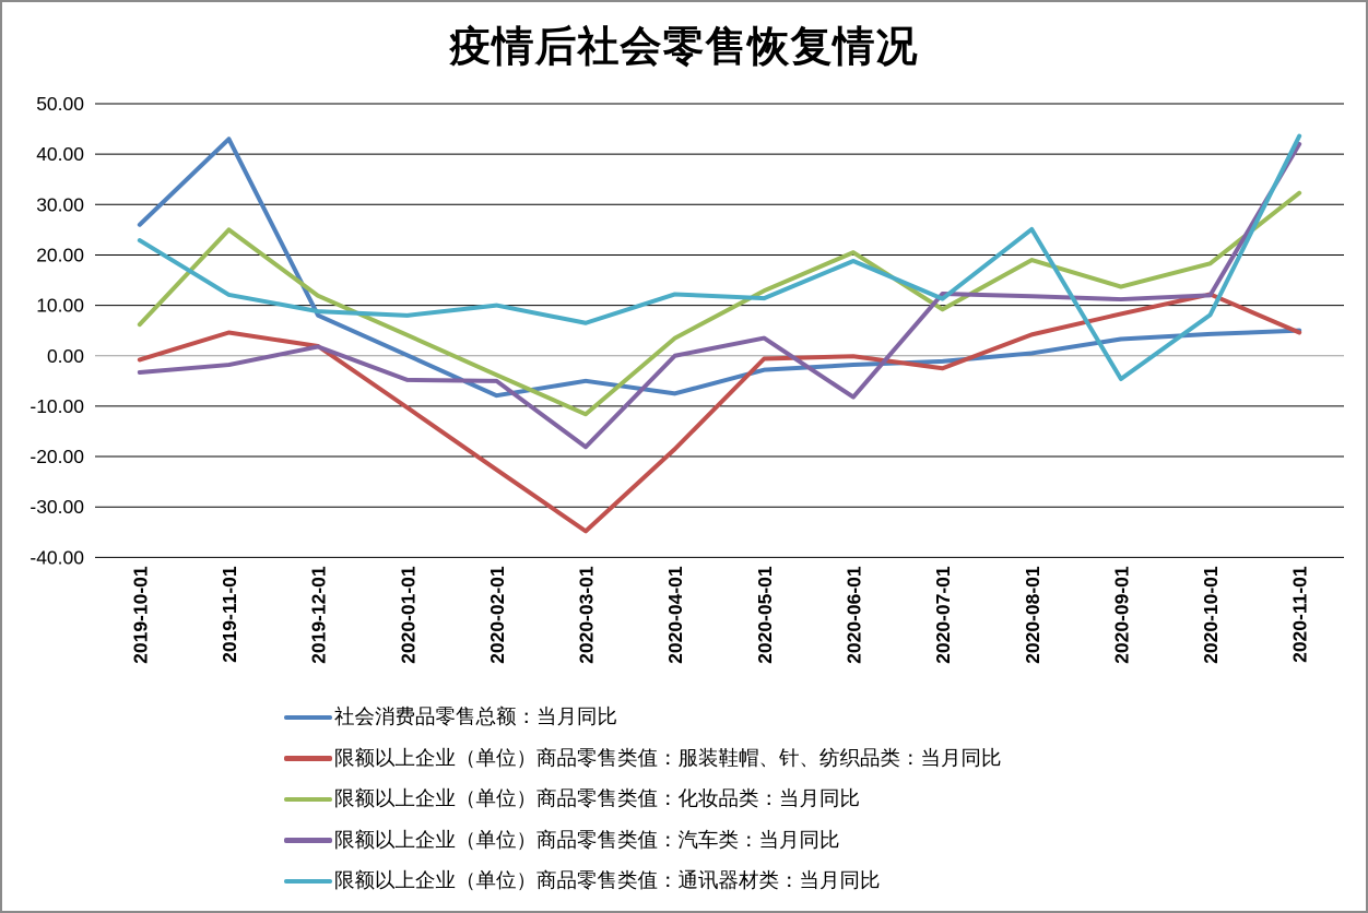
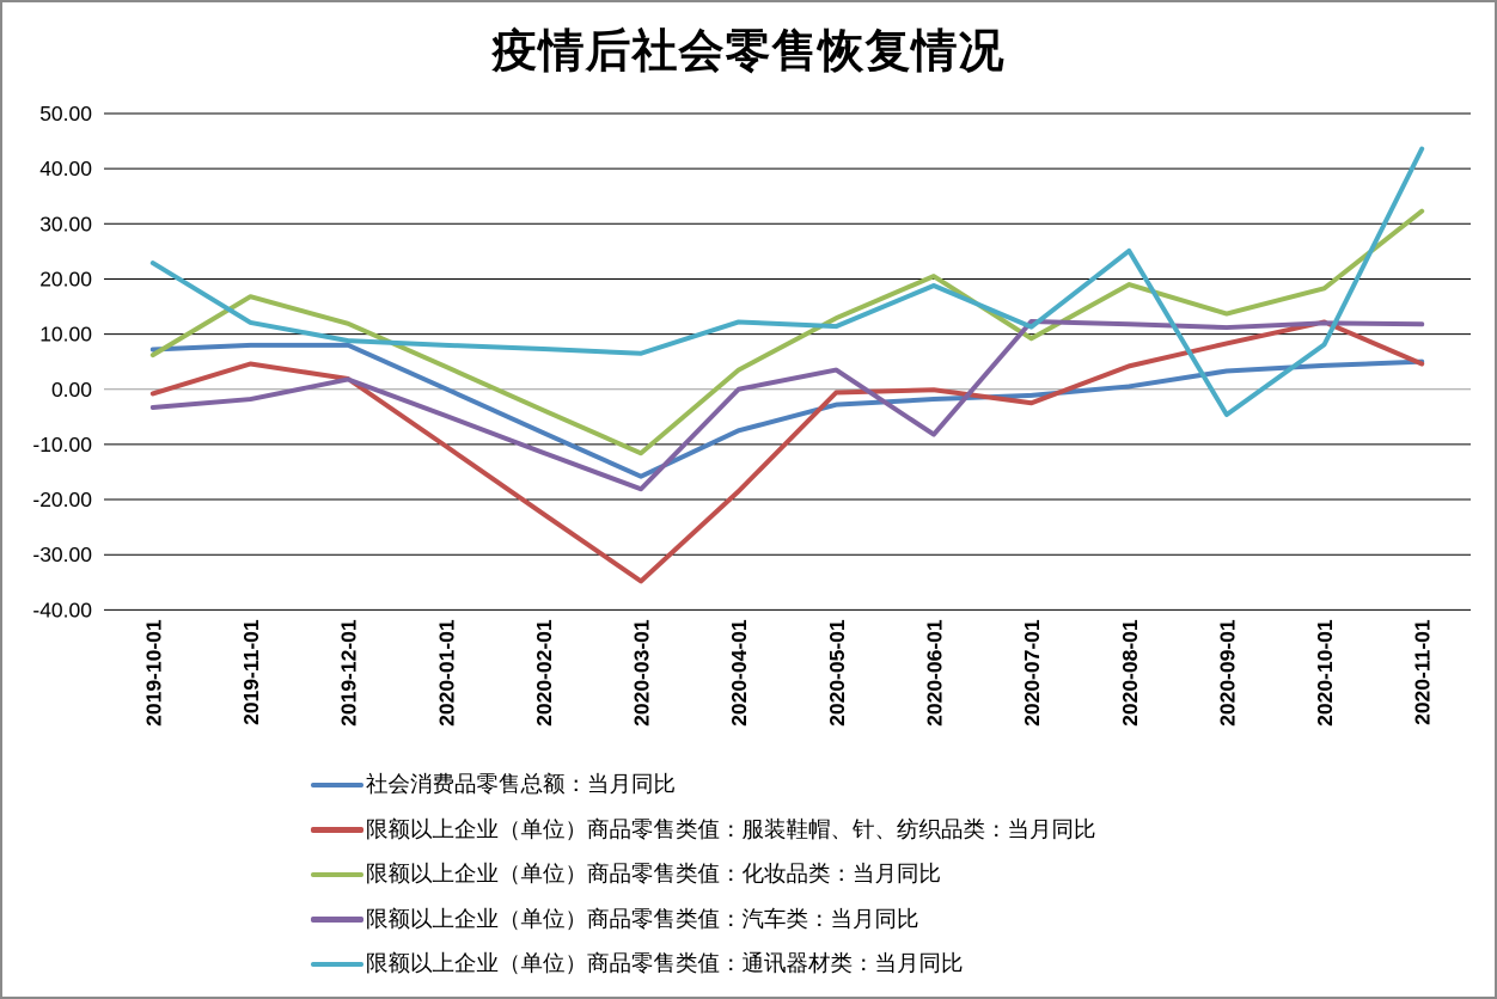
社会消费品零售总额：当月同比/2019-10-01: 26 -> 7
社会消费品零售总额：当月同比/2019-11-01: 43 -> 8
限额以上企业（单位）商品零售类值：化妆品类：当月同比/2019-11-01: 25 -> 17
限额以上企业（单位）商品零售类值：汽车类：当月同比/2020-02-01: -5 -> -12
限额以上企业（单位）商品零售类值：通讯器材类：当月同比/2020-02-01: 10 -> 7
社会消费品零售总额：当月同比/2020-03-01: -5 -> -16
限额以上企业（单位）商品零售类值：汽车类：当月同比/2020-11-01: 42 -> 12
